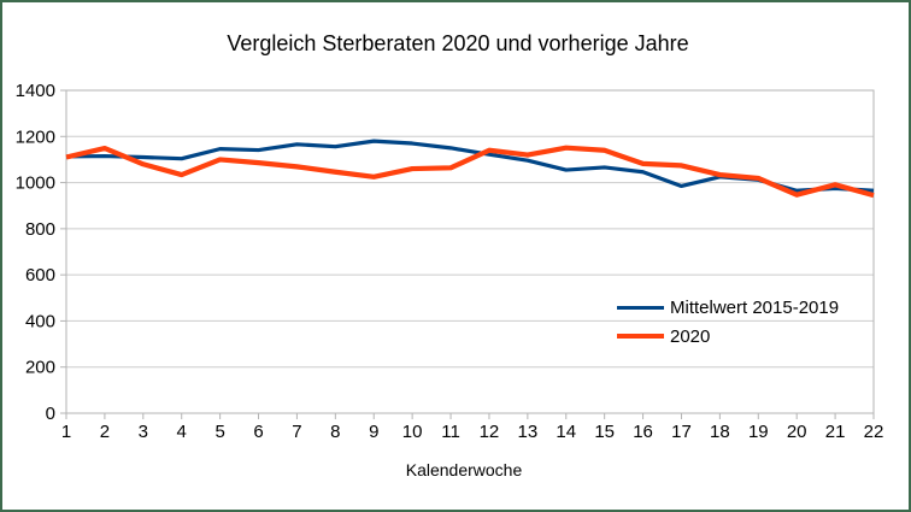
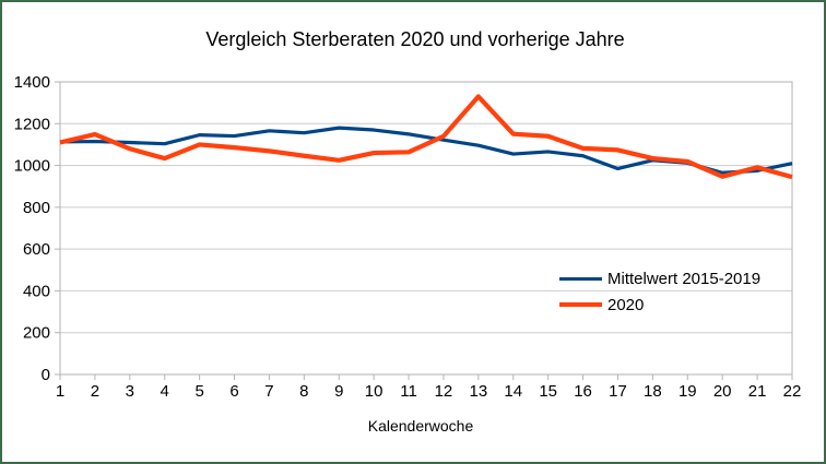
2020/13: 1120 -> 1330
Mittelwert 2015-2019/22: 960 -> 1010
